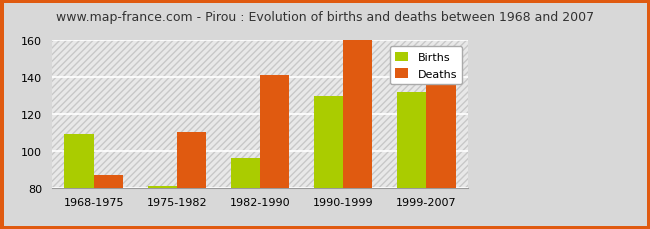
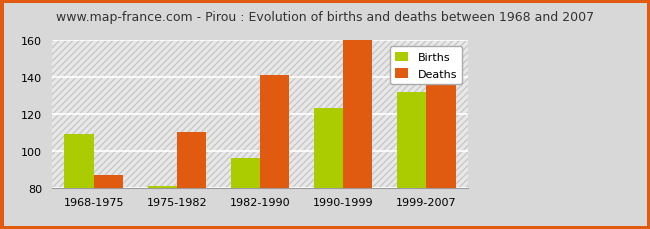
Births/1990-1999: 130 -> 123
